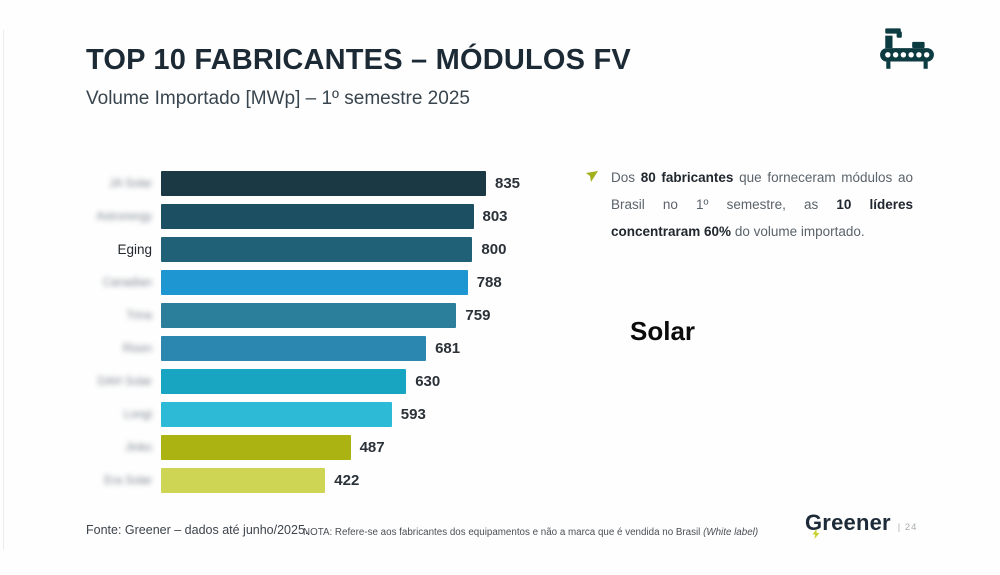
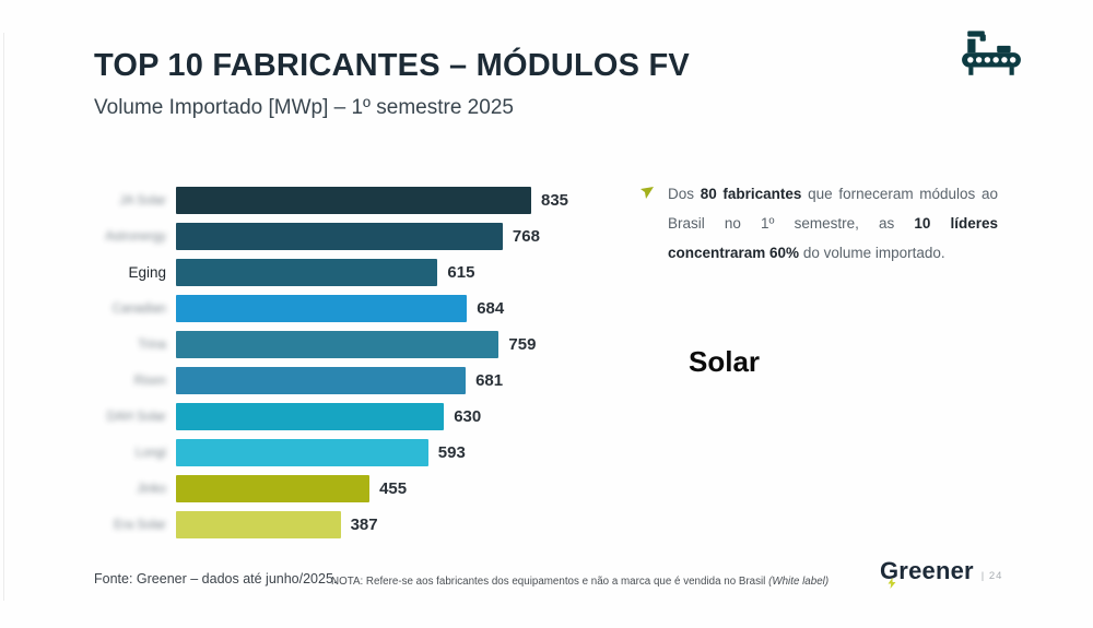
Astronergy: 803 -> 768
Eging: 800 -> 615
Canadian: 788 -> 684
Jinko: 487 -> 455
Era Solar: 422 -> 387
